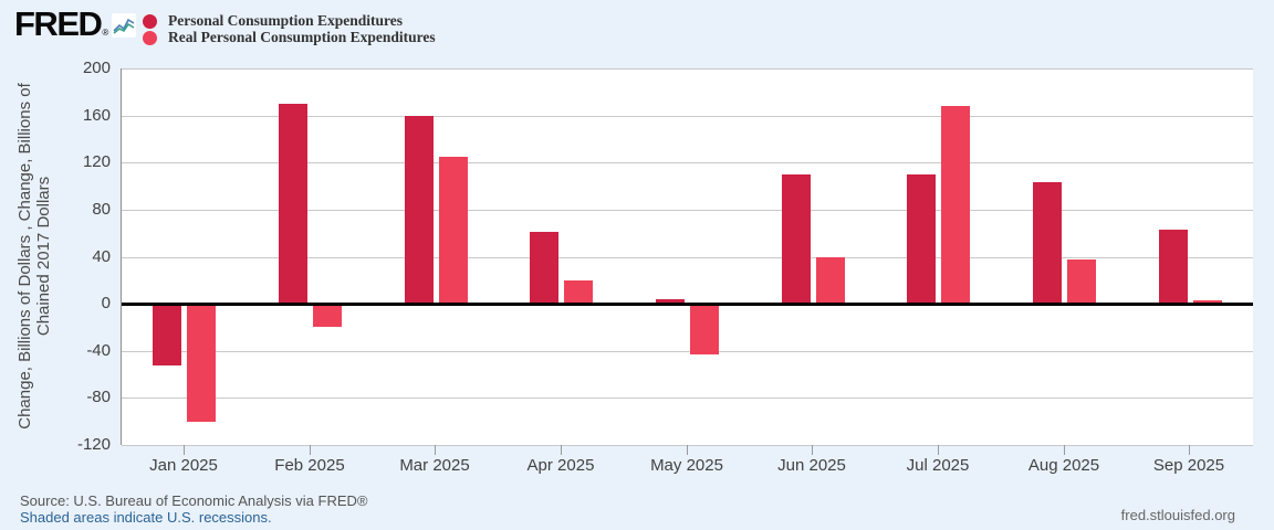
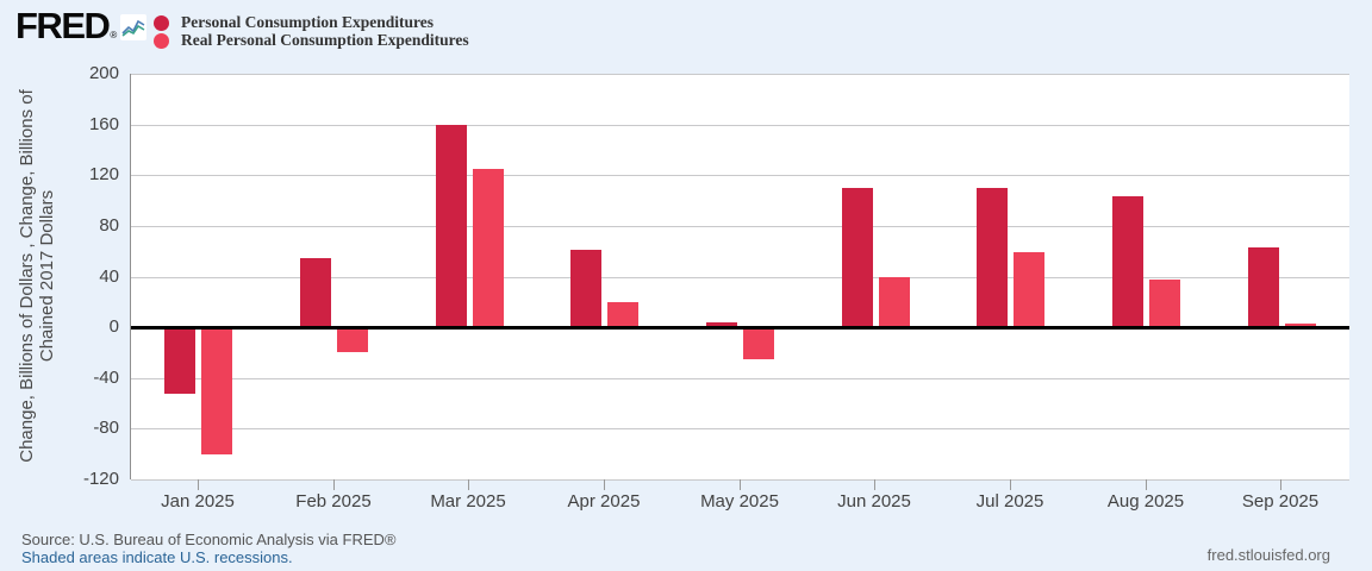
Personal Consumption Expenditures/Feb 2025: 170 -> 55
Real Personal Consumption Expenditures/May 2025: -43 -> -25
Real Personal Consumption Expenditures/Jul 2025: 168 -> 59
